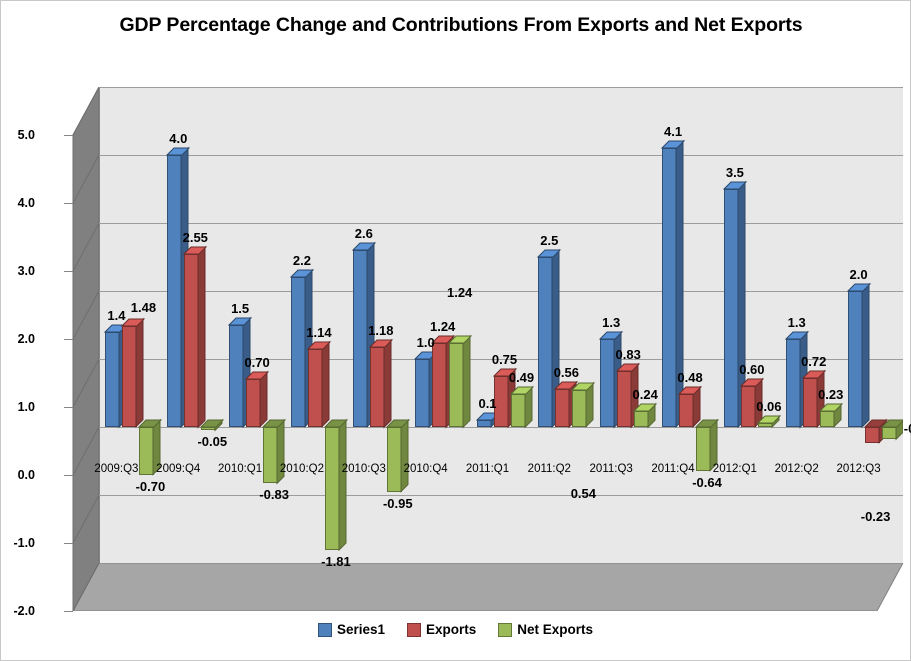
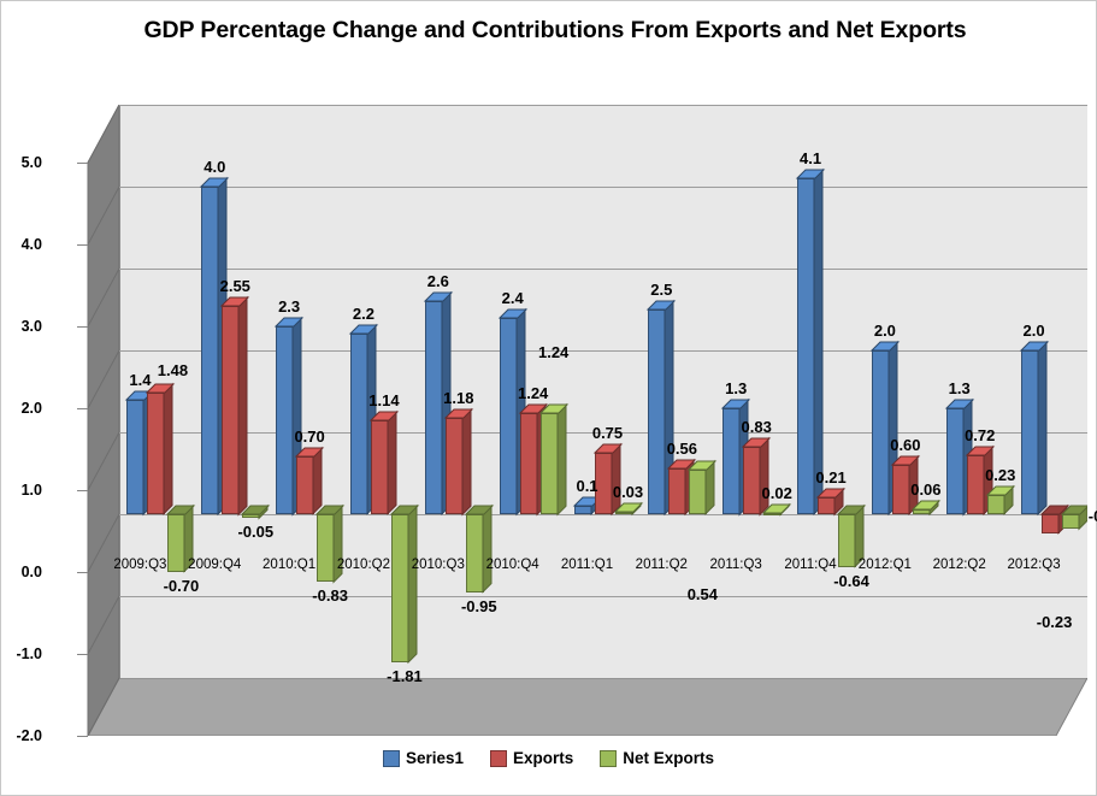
Series1/2010:Q1: 1.5 -> 2.3
Series1/2010:Q4: 1.0 -> 2.4
Net Exports/2011:Q1: 0.49 -> 0.03
Net Exports/2011:Q3: 0.24 -> 0.02
Exports/2011:Q4: 0.48 -> 0.21
Series1/2012:Q1: 3.5 -> 2.0
